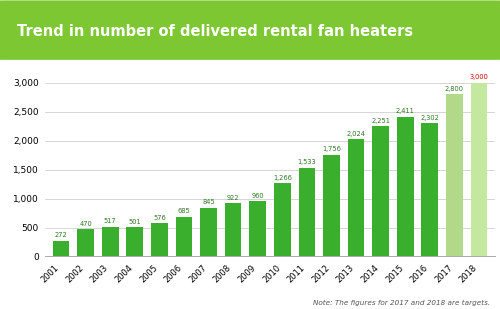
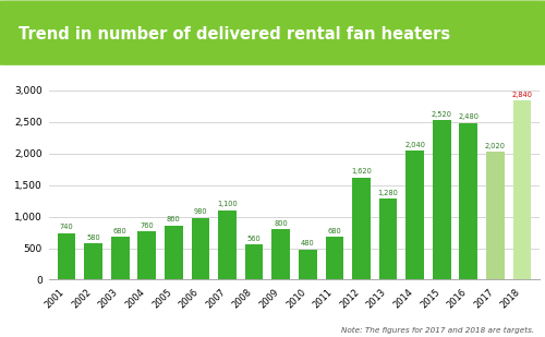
2001: 270 -> 740
2002: 470 -> 580
2003: 520 -> 680
2004: 500 -> 760
2005: 580 -> 860
2006: 680 -> 980
2007: 840 -> 1,100
2008: 920 -> 560
2009: 960 -> 800
2010: 1,270 -> 480
2011: 1,530 -> 680
2012: 1,760 -> 1,620
2013: 2,020 -> 1,280
2014: 2,250 -> 2,040
2015: 2,410 -> 2,520
2016: 2,300 -> 2,480
2017: 2,800 -> 2,020
2018: 3,000 -> 2,840
